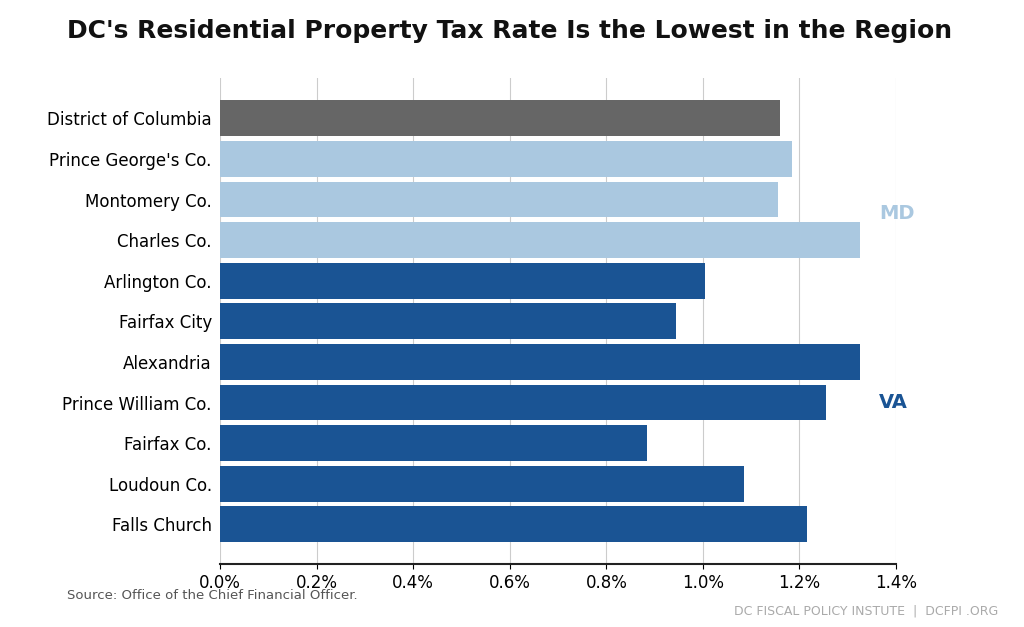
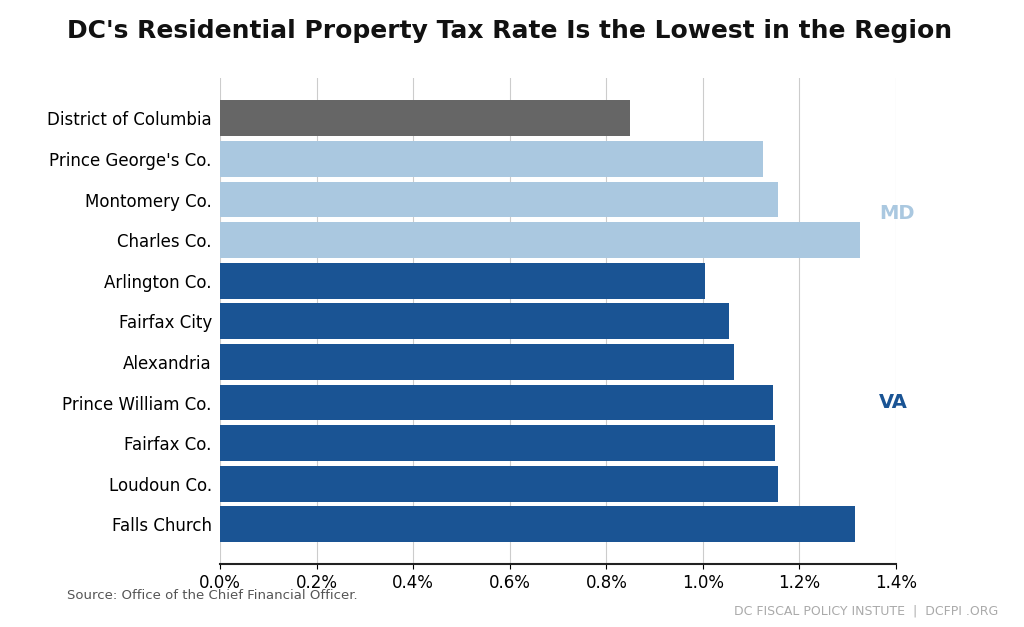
District of Columbia: 1.160% -> 0.850%
Prince George's Co.: 1.185% -> 1.125%
Fairfax City: 0.945% -> 1.055%
Alexandria: 1.325% -> 1.065%
Prince William Co.: 1.255% -> 1.145%
Fairfax Co.: 0.885% -> 1.150%
Loudoun Co.: 1.085% -> 1.155%
Falls Church: 1.215% -> 1.315%
